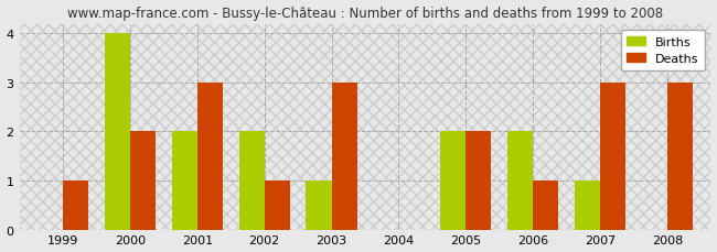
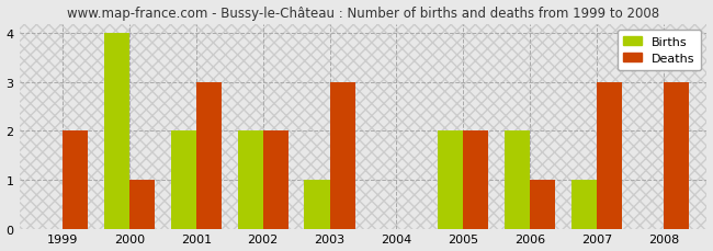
Deaths/1999: 1 -> 2
Deaths/2000: 2 -> 1
Deaths/2002: 1 -> 2
